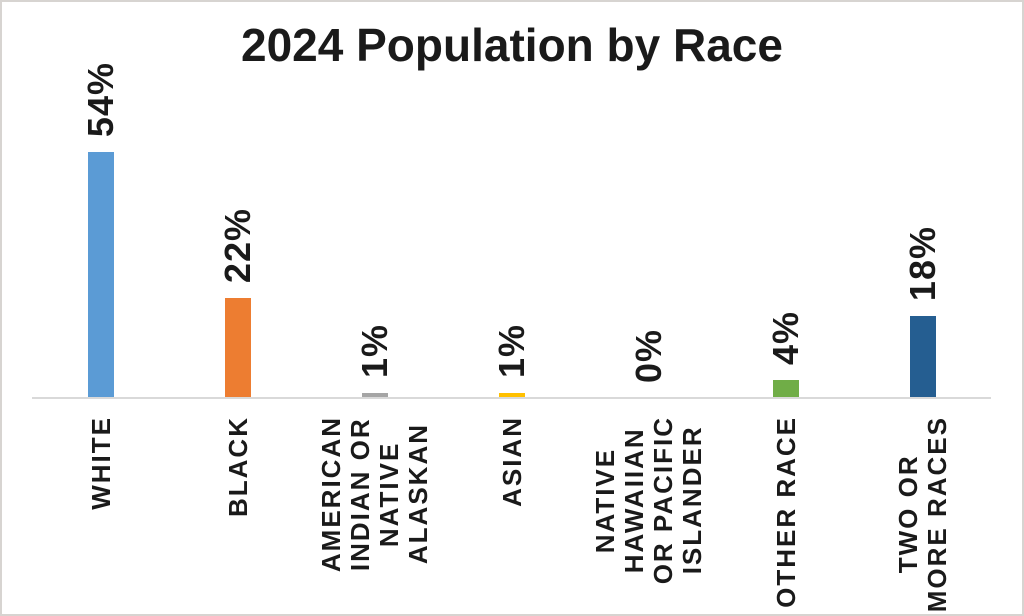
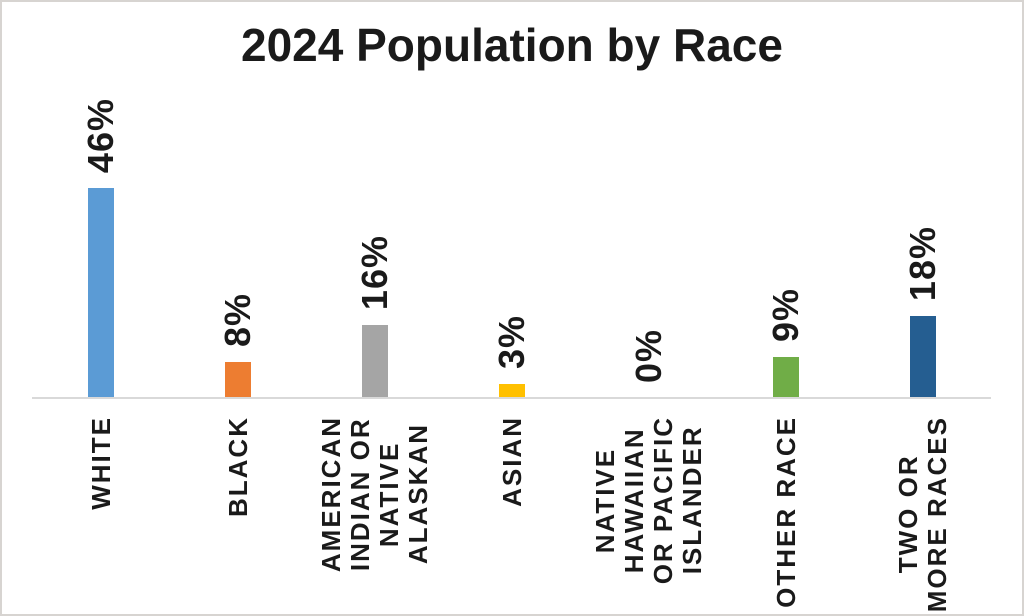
WHITE: 54% -> 46%
BLACK: 22% -> 8%
AMERICAN INDIAN OR NATIVE ALASKAN: 1% -> 16%
ASIAN: 1% -> 3%
OTHER RACE: 4% -> 9%
